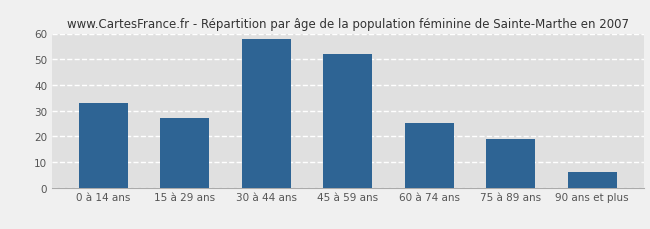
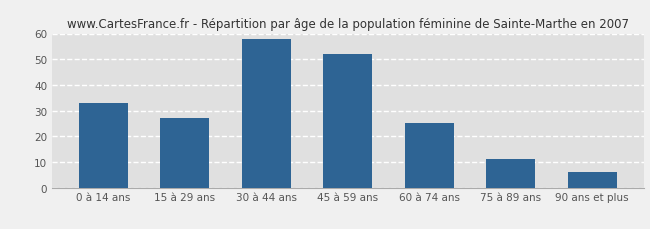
75 à 89 ans: 19 -> 11
